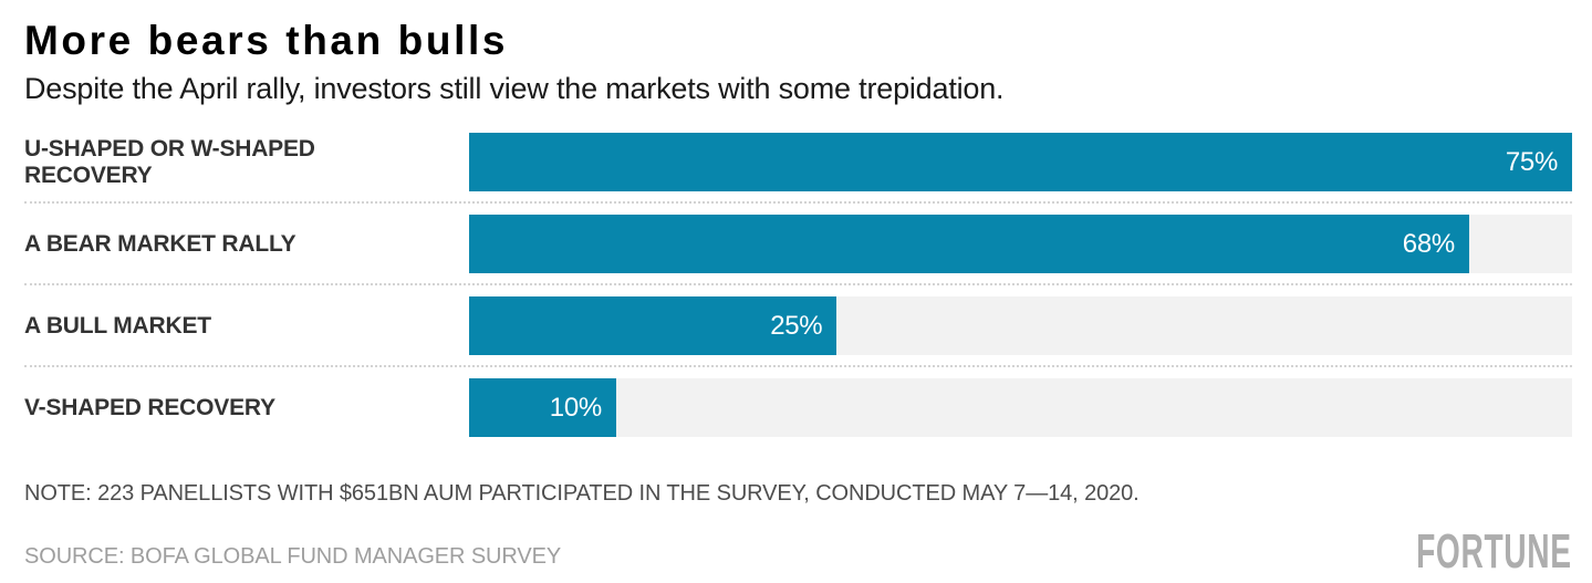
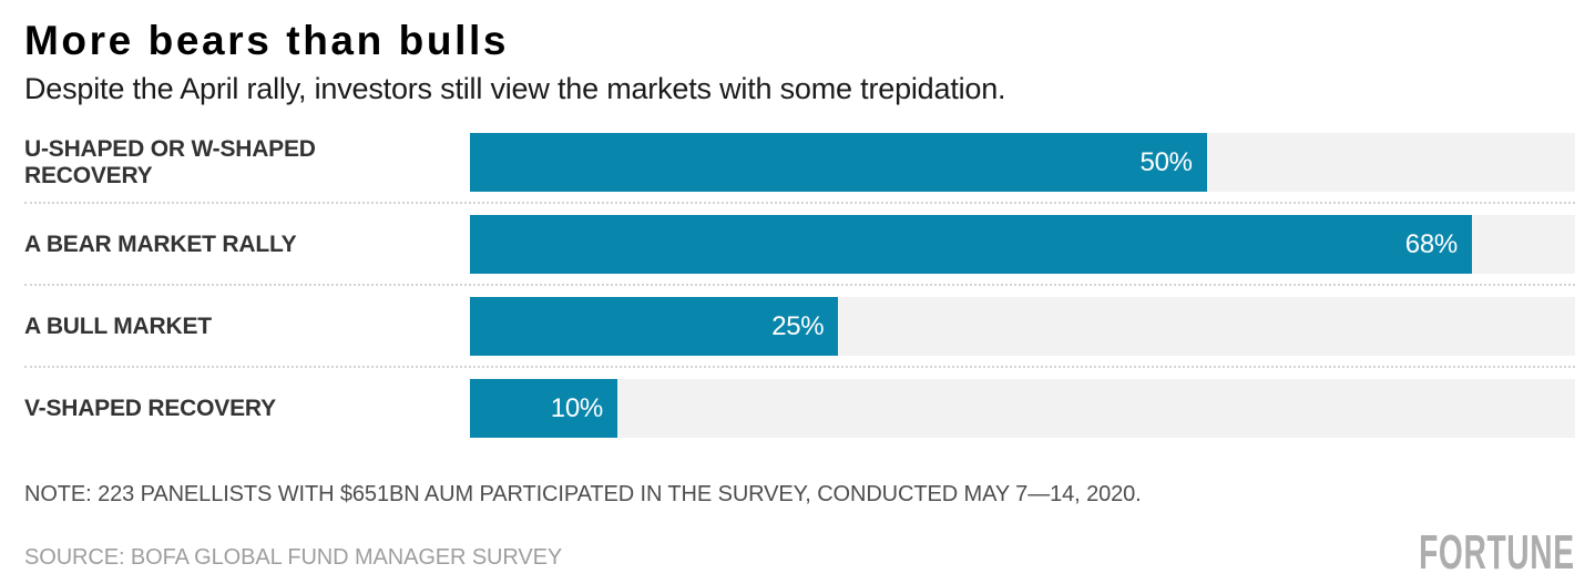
U-SHAPED OR W-SHAPED RECOVERY: 75% -> 50%
